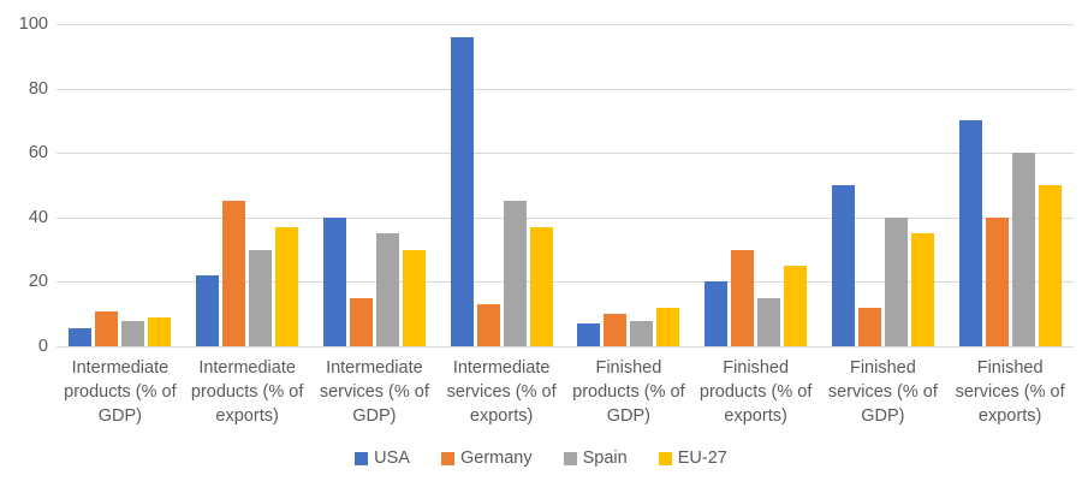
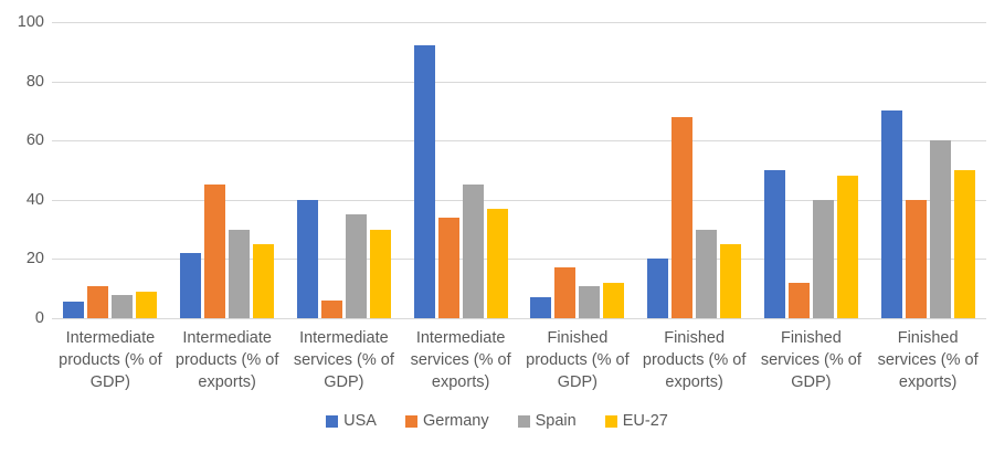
EU-27/Intermediate products (% of exports): 37 -> 25
Germany/Intermediate services (% of GDP): 15 -> 6
USA/Intermediate services (% of exports): 96 -> 92
Germany/Intermediate services (% of exports): 13 -> 34
Germany/Finished products (% of GDP): 10 -> 17
Spain/Finished products (% of GDP): 8 -> 11
Germany/Finished products (% of exports): 30 -> 68
Spain/Finished products (% of exports): 15 -> 30
EU-27/Finished services (% of GDP): 35 -> 48
